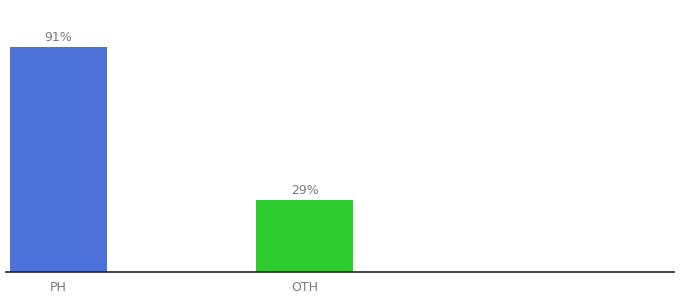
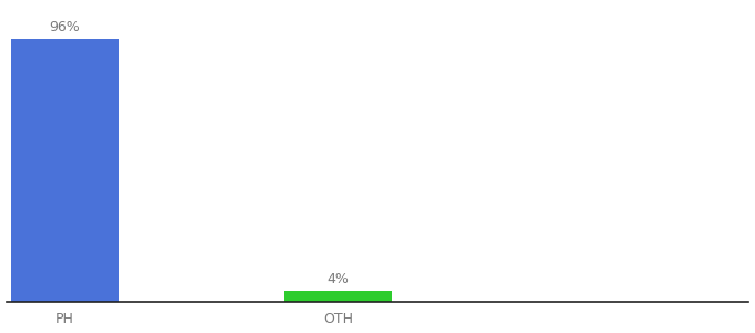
PH: 91% -> 96%
OTH: 29% -> 4%
